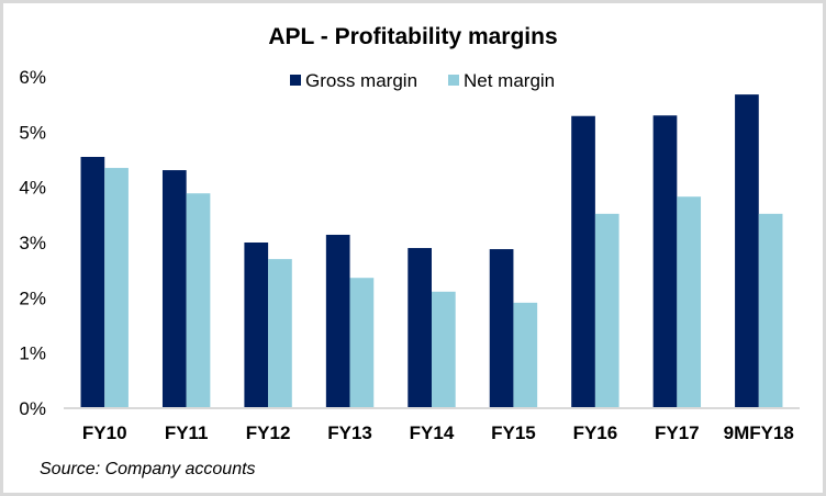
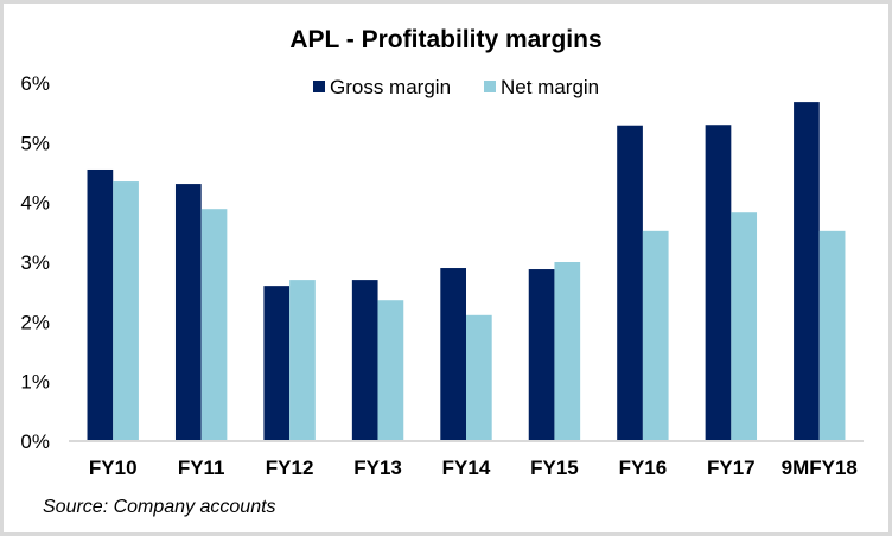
Gross margin/FY12: 3.0% -> 2.6%
Gross margin/FY13: 3.1% -> 2.7%
Net margin/FY15: 1.9% -> 3.0%
